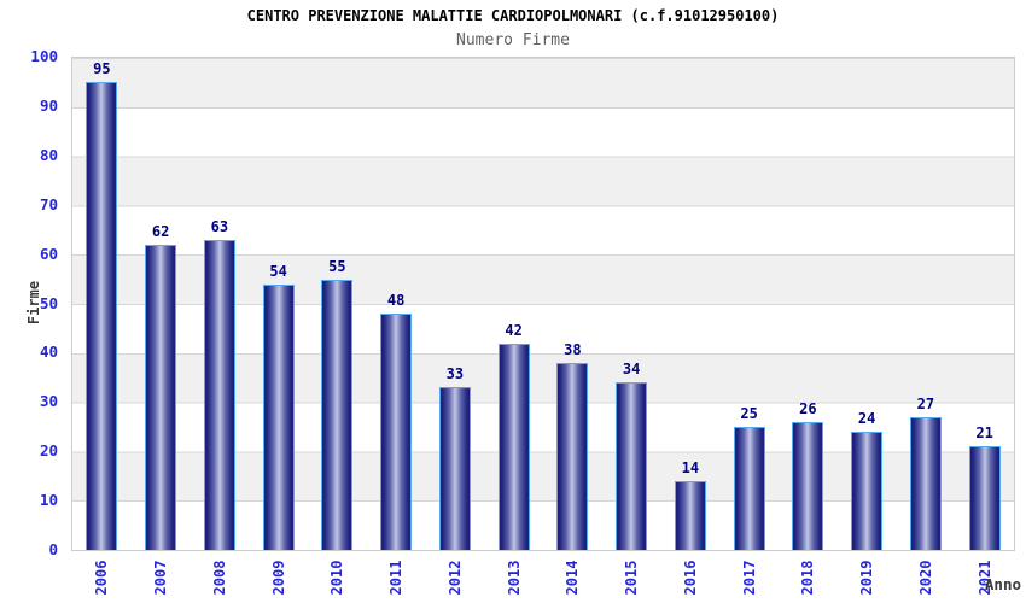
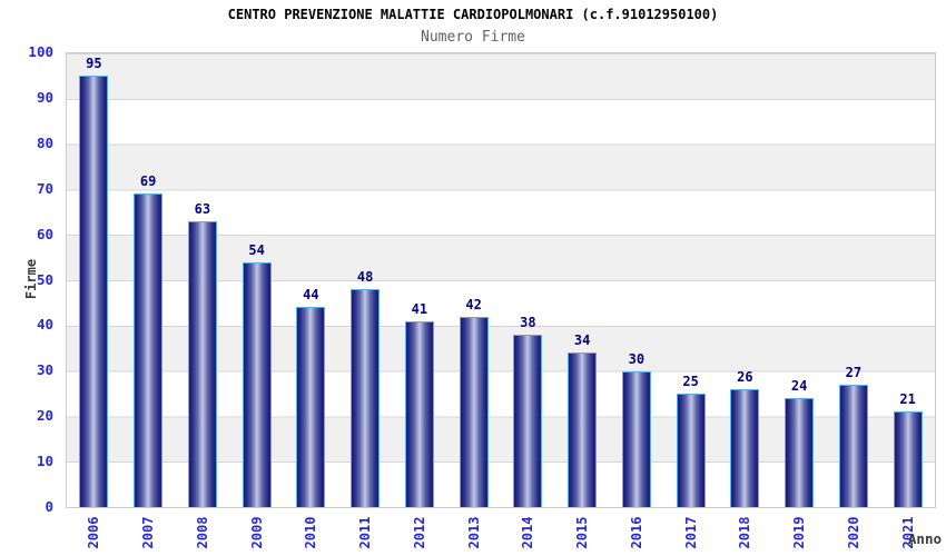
2007: 62 -> 69
2010: 55 -> 44
2012: 33 -> 41
2016: 14 -> 30
